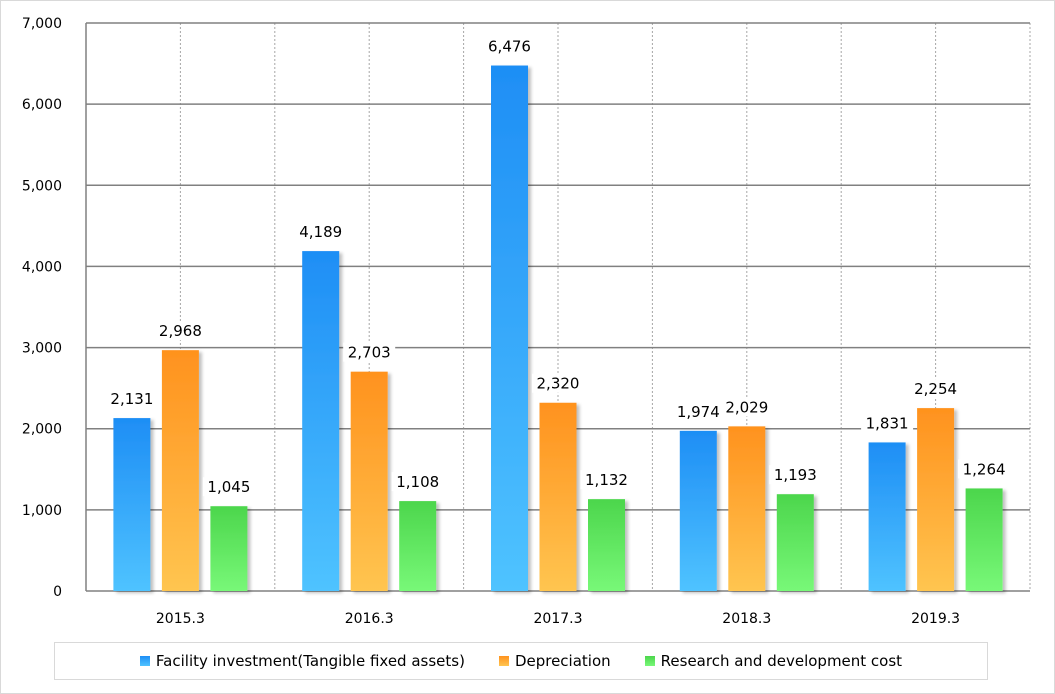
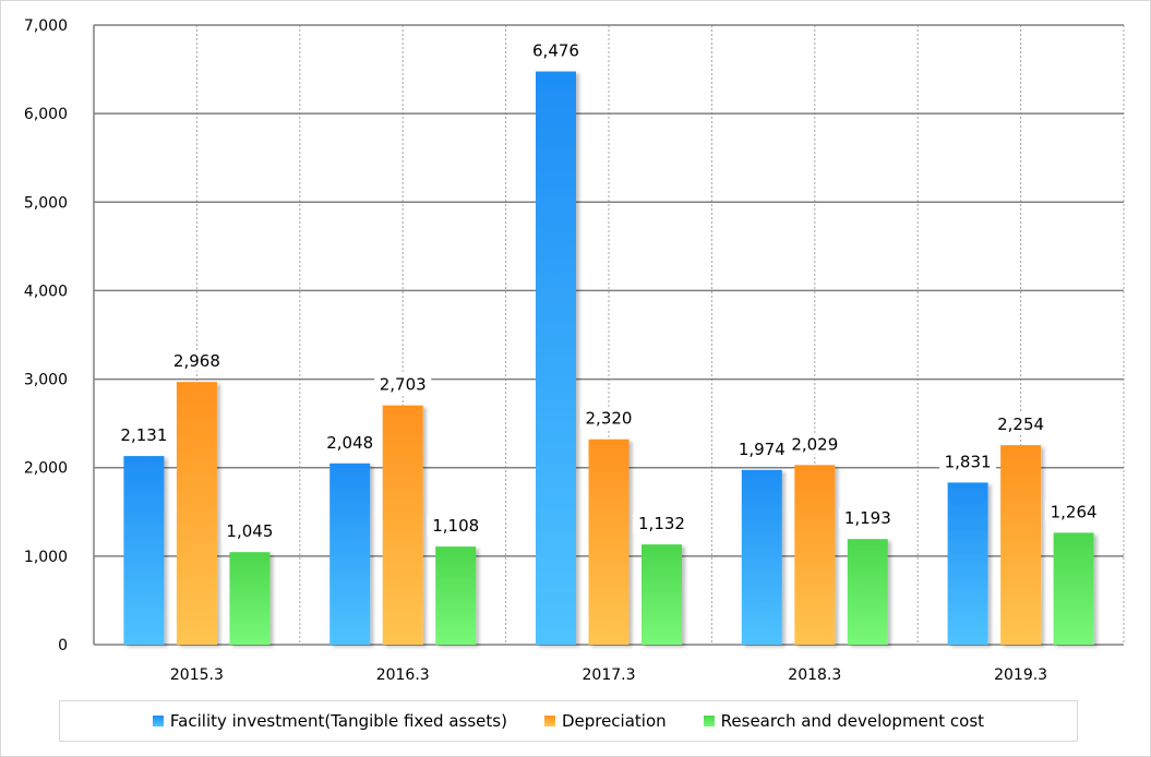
Facility investment(Tangible fixed assets)/2016.3: 4,189 -> 2,048
